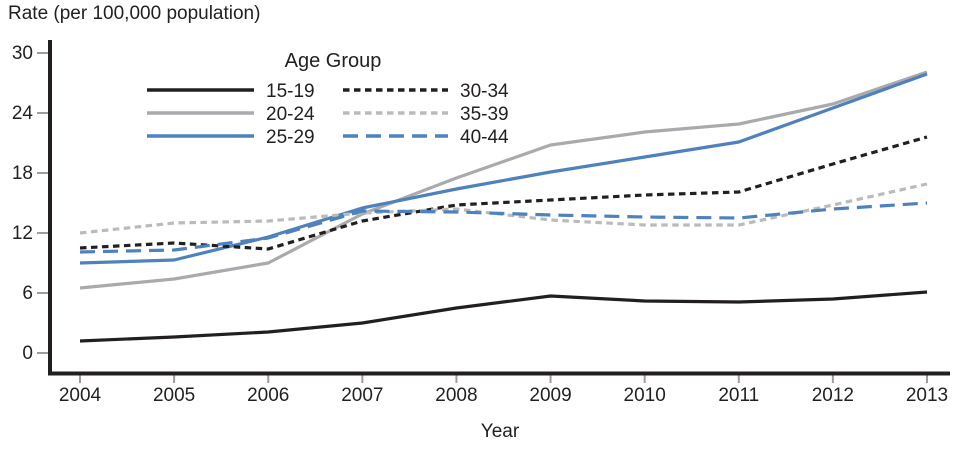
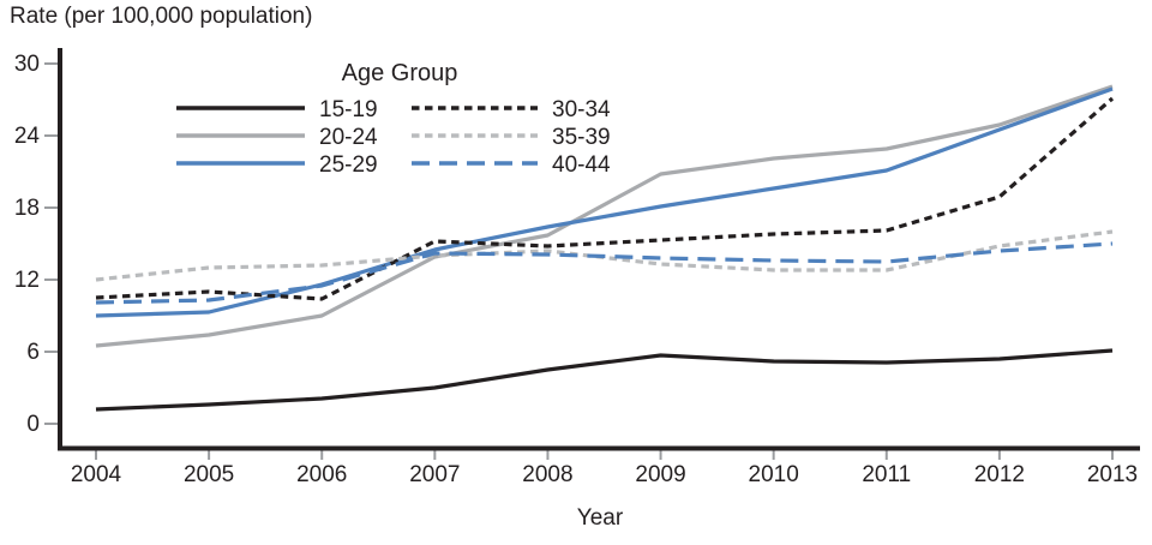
30-34/2007: 13.2 -> 15.2
20-24/2008: 17.5 -> 15.7
30-34/2013: 21.6 -> 27.1
35-39/2013: 16.9 -> 16.0
